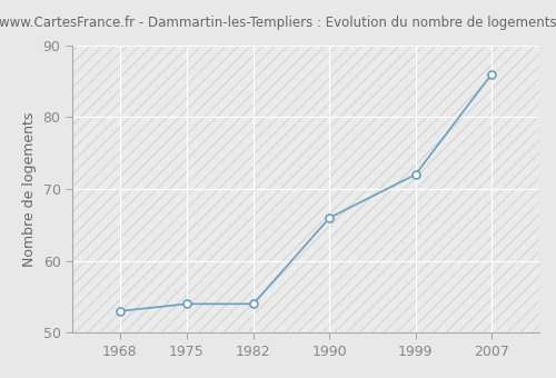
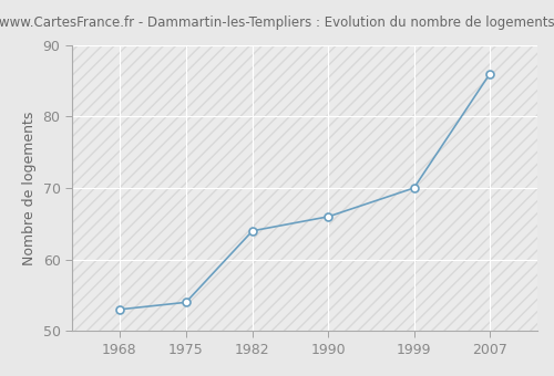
1982: 54 -> 64
1999: 72 -> 70
